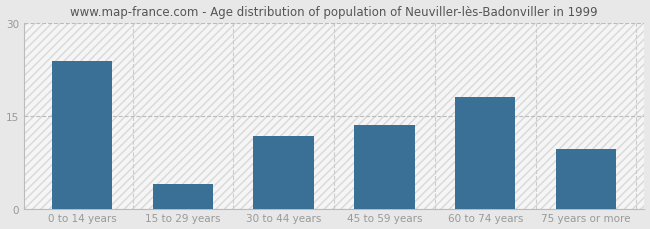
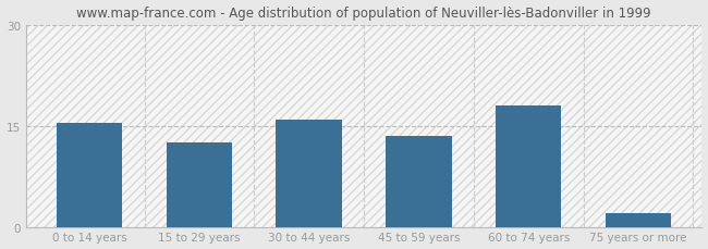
0 to 14 years: 23.8 -> 15.5
15 to 29 years: 4.0 -> 12.5
30 to 44 years: 11.8 -> 15.9
75 years or more: 9.6 -> 2.0
